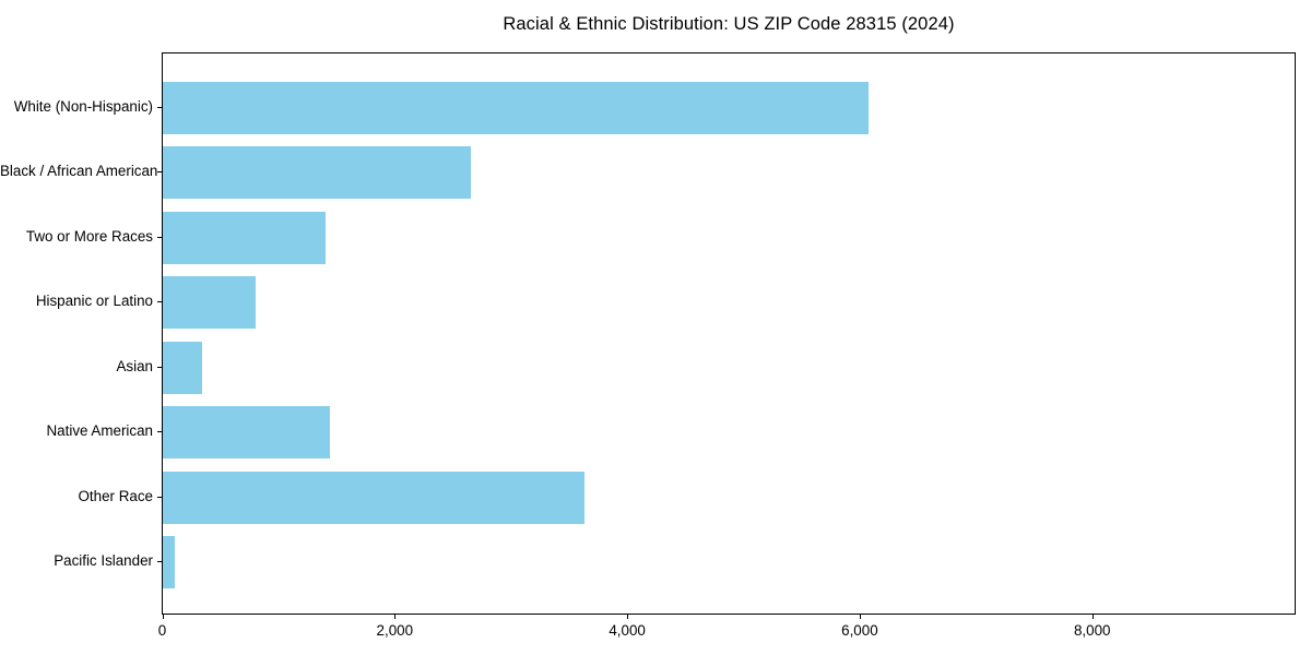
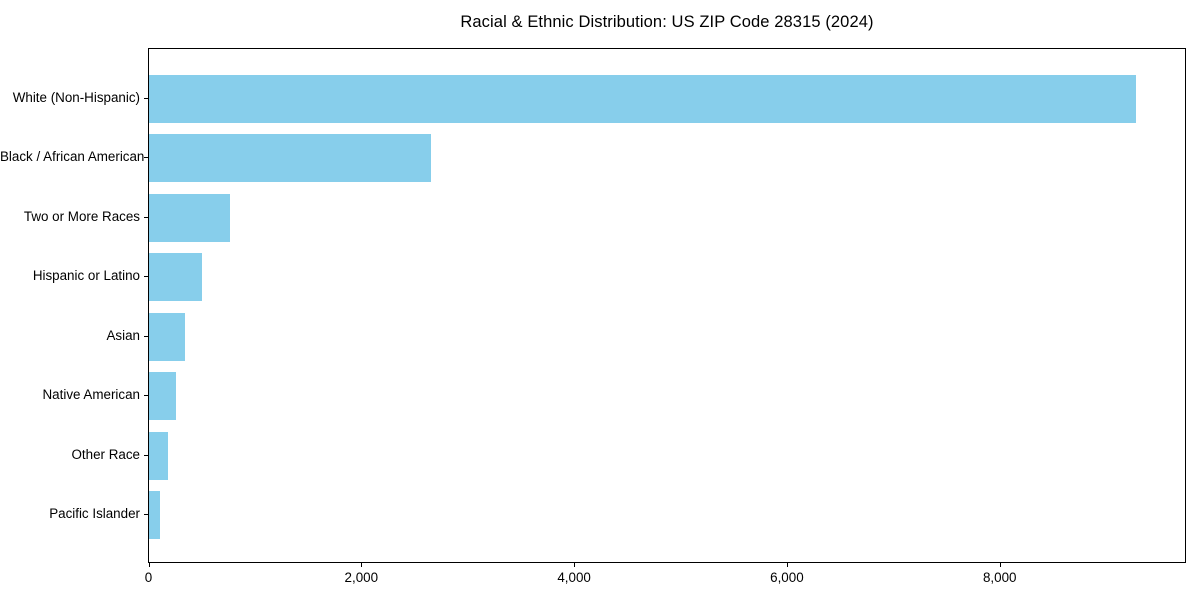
White (Non-Hispanic): 6070 -> 9280
Two or More Races: 1400 -> 760
Hispanic or Latino: 800 -> 500
Native American: 1440 -> 260
Other Race: 3630 -> 180
